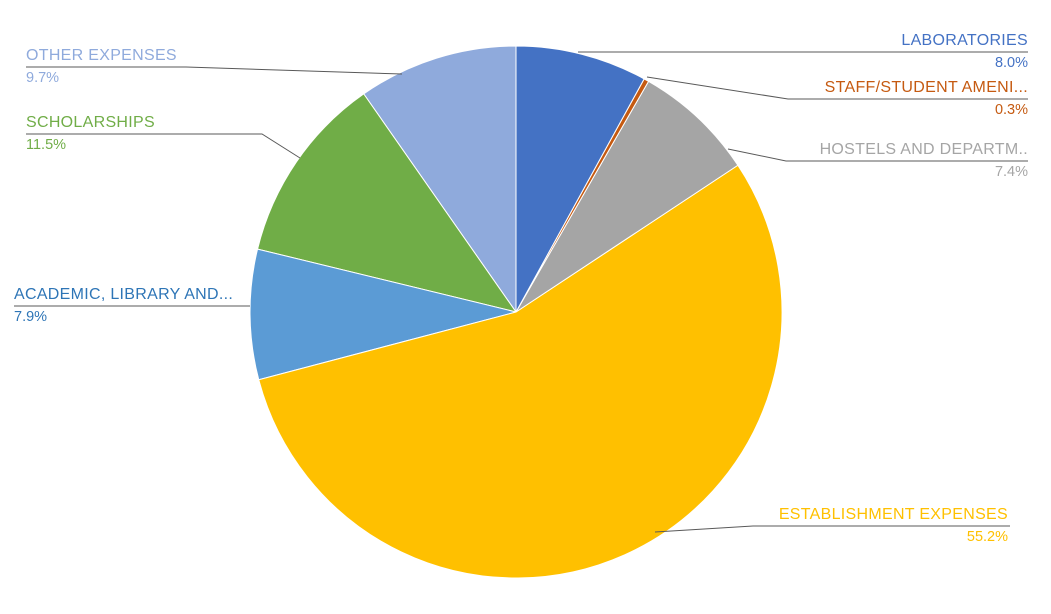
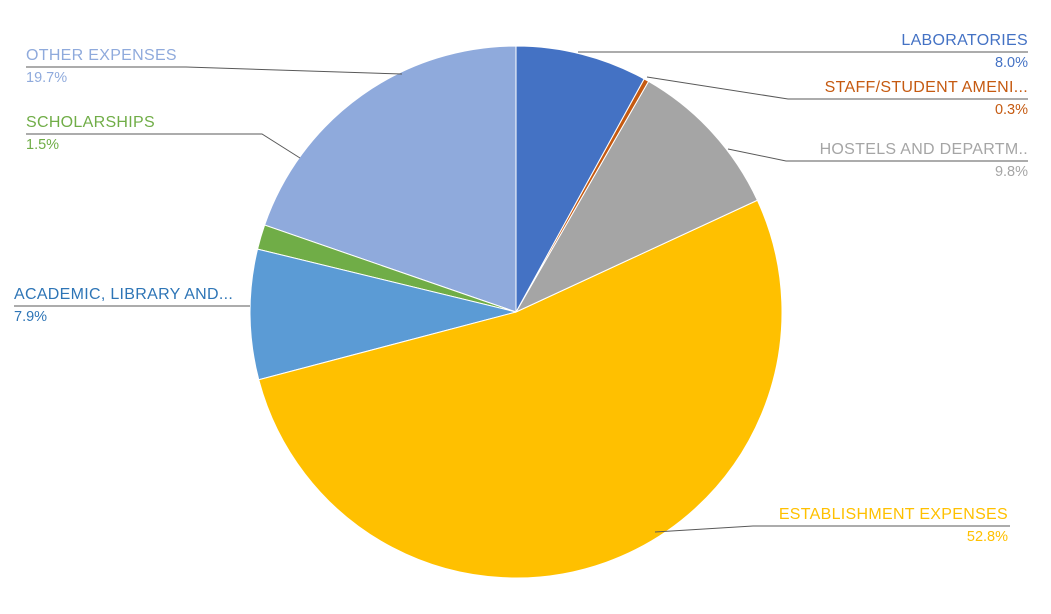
HOSTELS AND DEPARTM..: 7.4% -> 9.8%
ESTABLISHMENT EXPENSES: 55.2% -> 52.8%
SCHOLARSHIPS: 11.5% -> 1.5%
OTHER EXPENSES: 9.7% -> 19.7%
